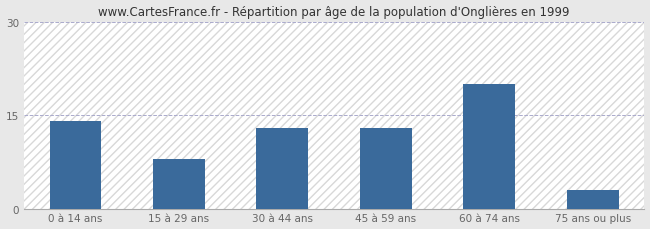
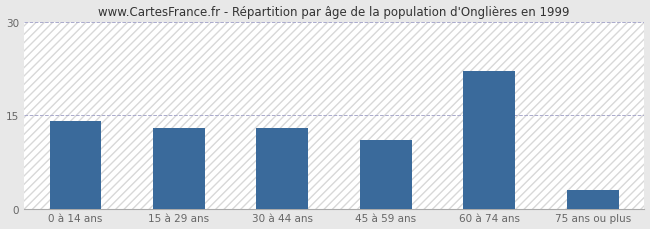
15 à 29 ans: 8 -> 13
45 à 59 ans: 13 -> 11
60 à 74 ans: 20 -> 22
